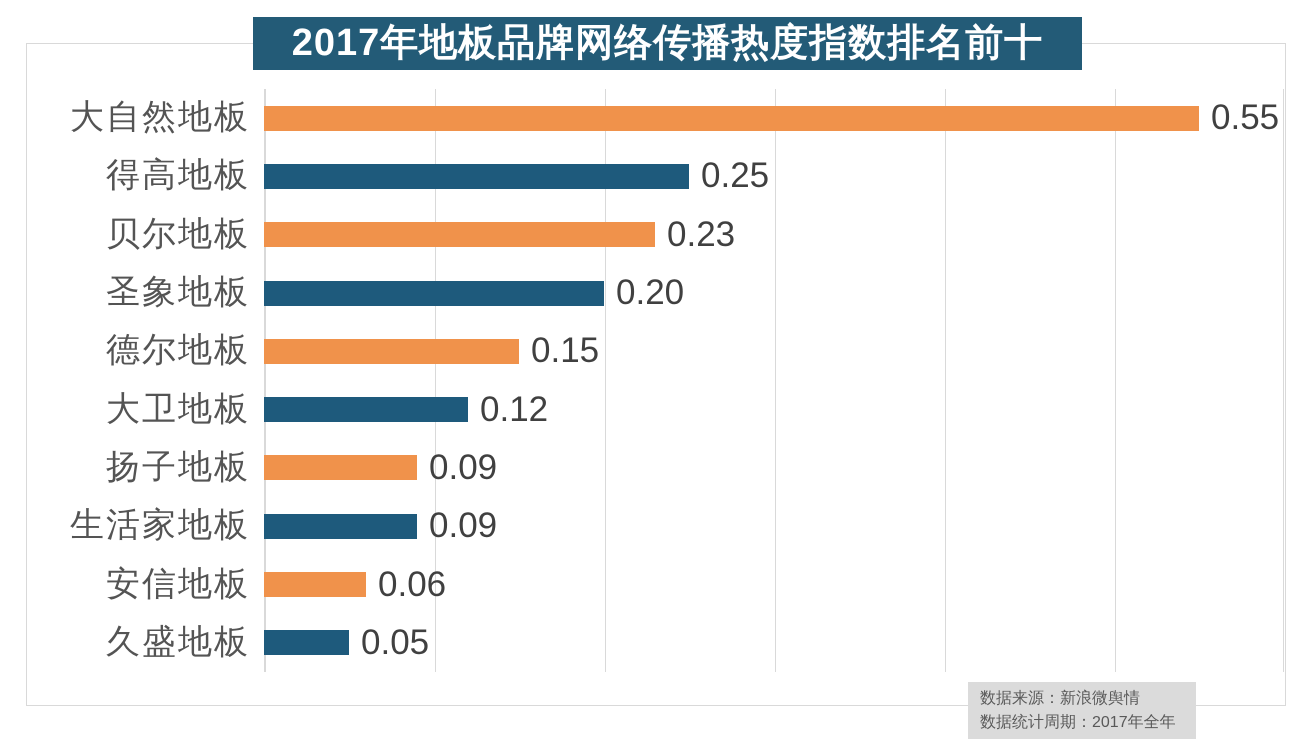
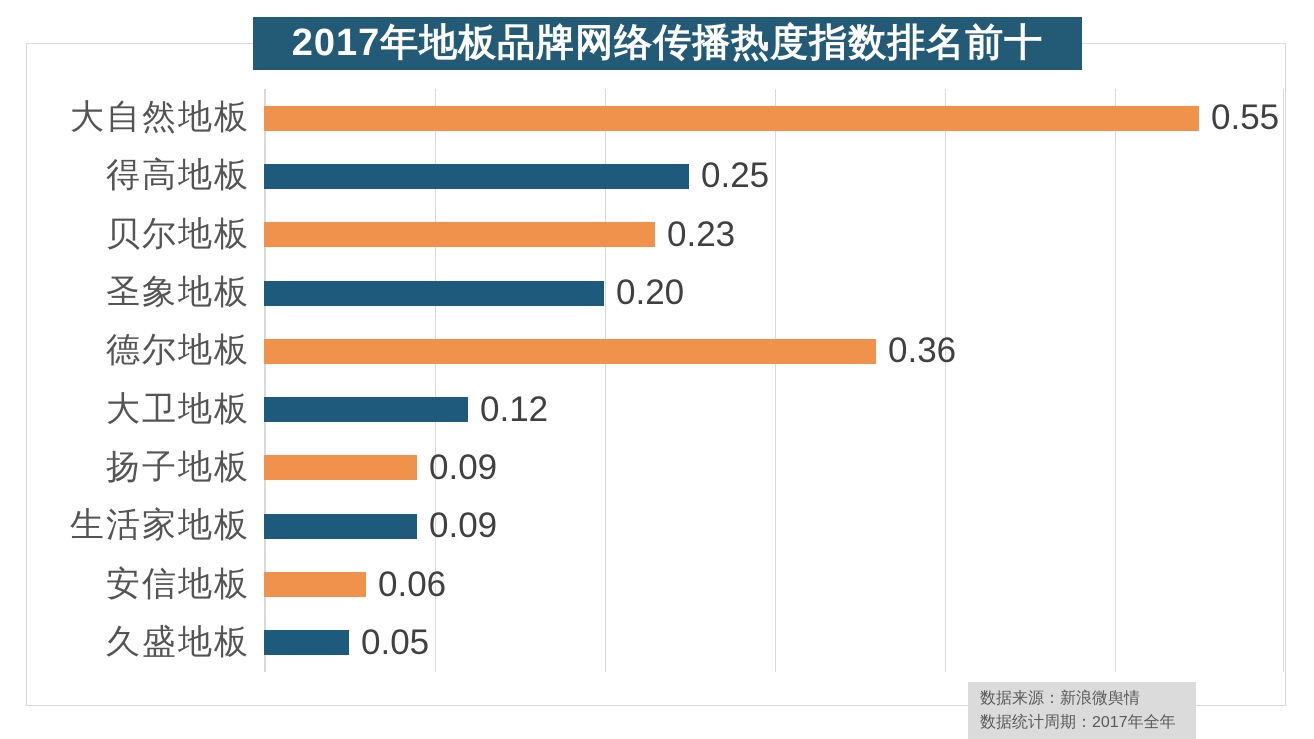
德尔地板: 0.15 -> 0.36
